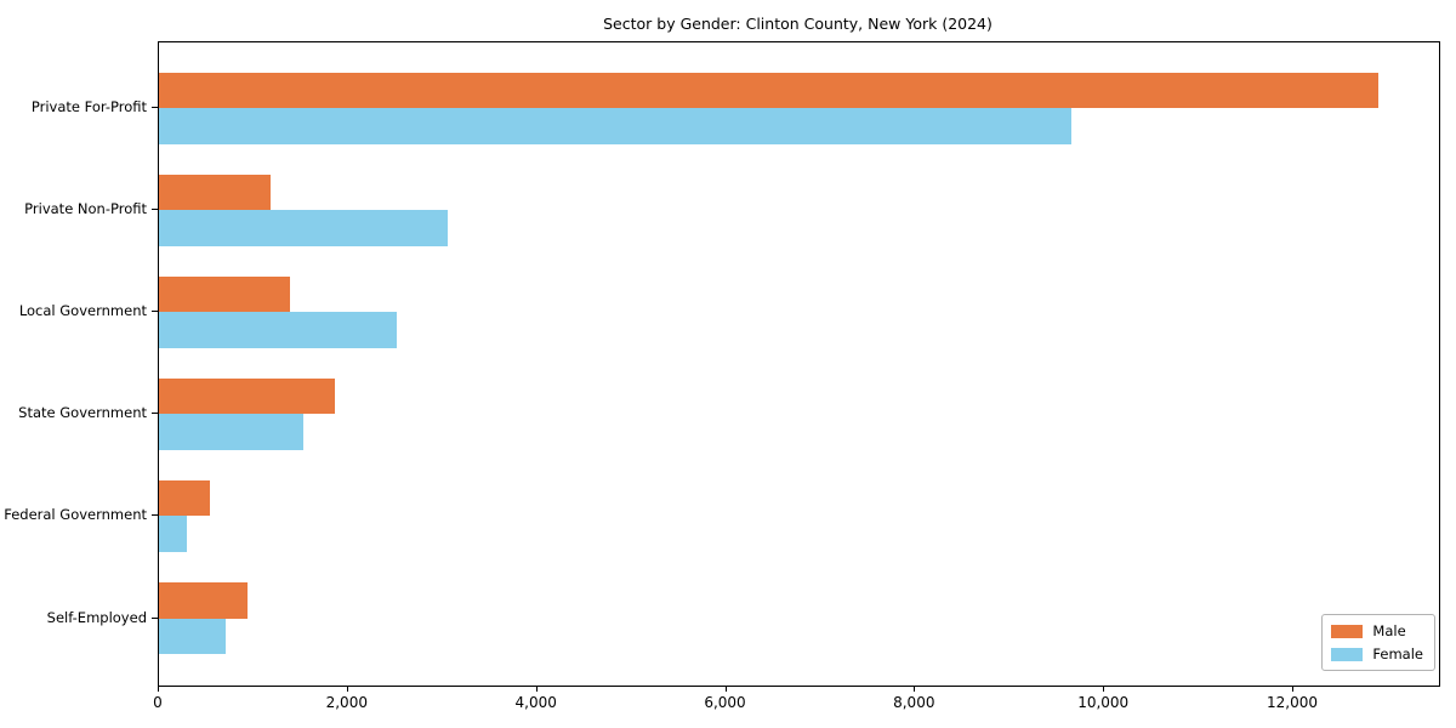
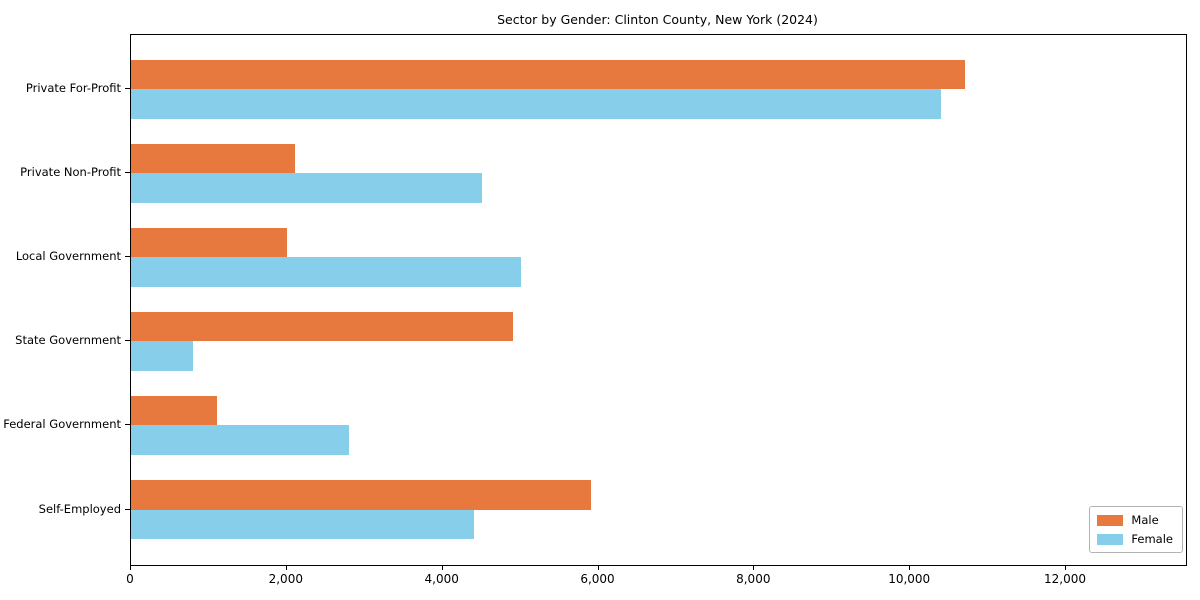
Male/Private For-Profit: 12900 -> 10700
Female/Private For-Profit: 9600 -> 10400
Male/Private Non-Profit: 1200 -> 2100
Female/Private Non-Profit: 3000 -> 4500
Male/Local Government: 1400 -> 2000
Female/Local Government: 2500 -> 5000
Male/State Government: 1900 -> 4900
Female/State Government: 1500 -> 800
Male/Federal Government: 500 -> 1100
Female/Federal Government: 300 -> 2800
Male/Self-Employed: 900 -> 5900
Female/Self-Employed: 700 -> 4400
